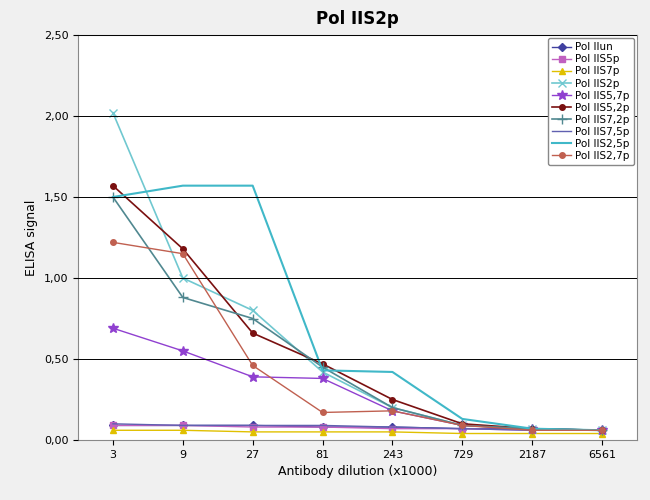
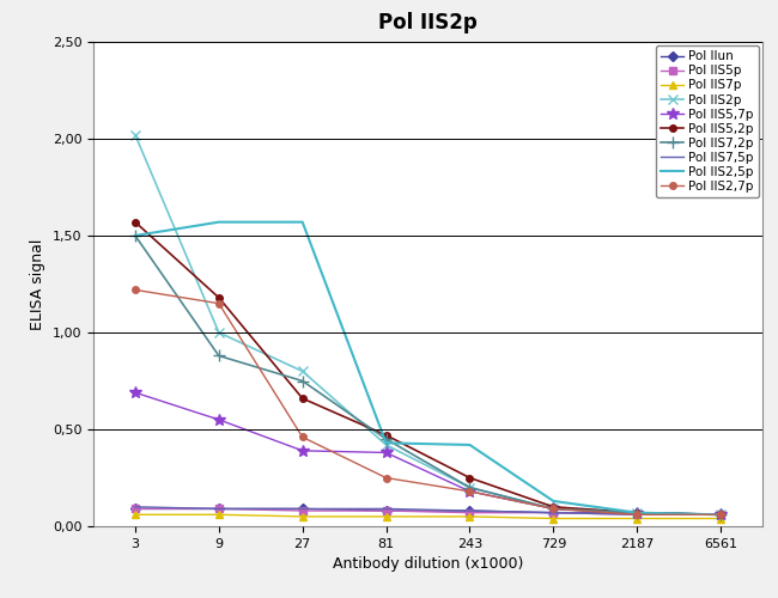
Pol IIS2,7p/81: 0,17 -> 0,25
